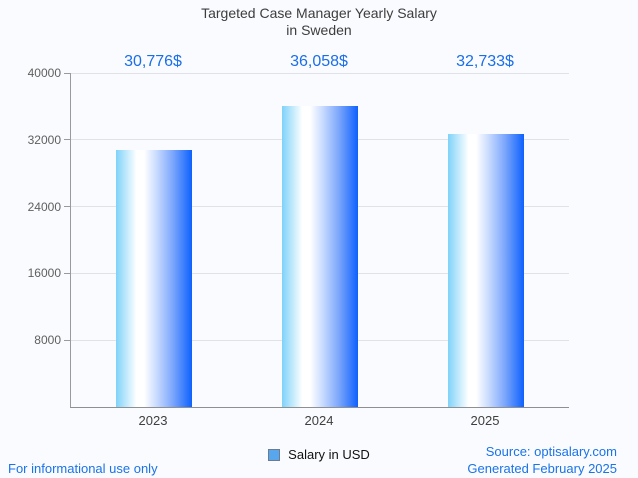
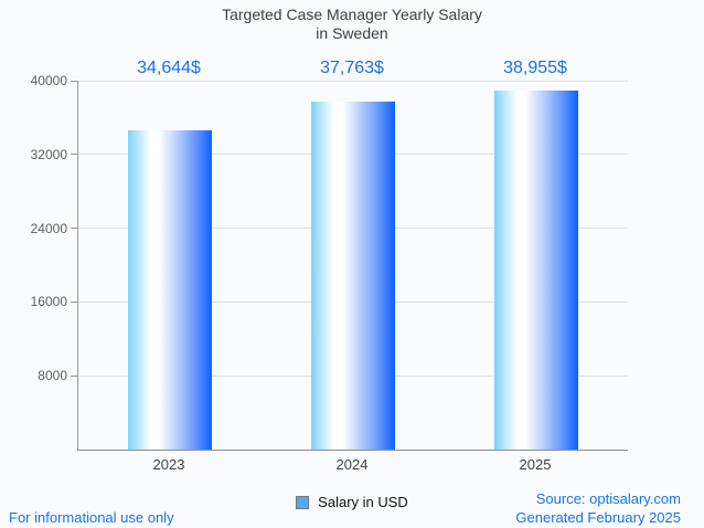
2023: 30,776 -> 34,644
2024: 36,058 -> 37,763
2025: 32,733 -> 38,955
